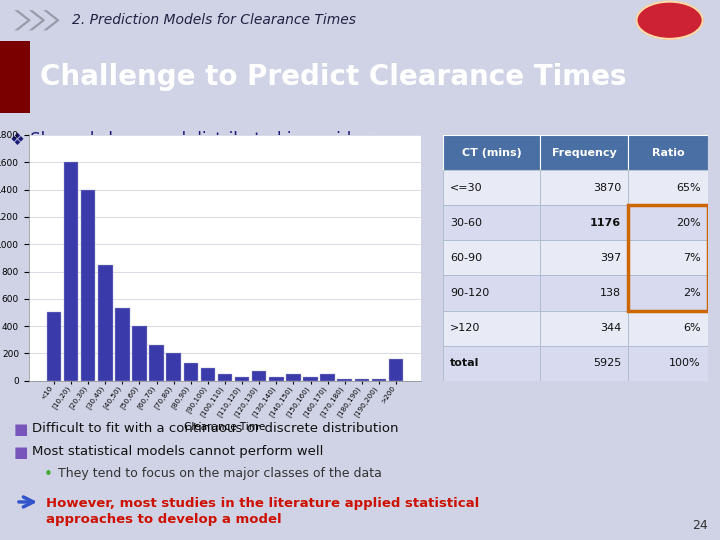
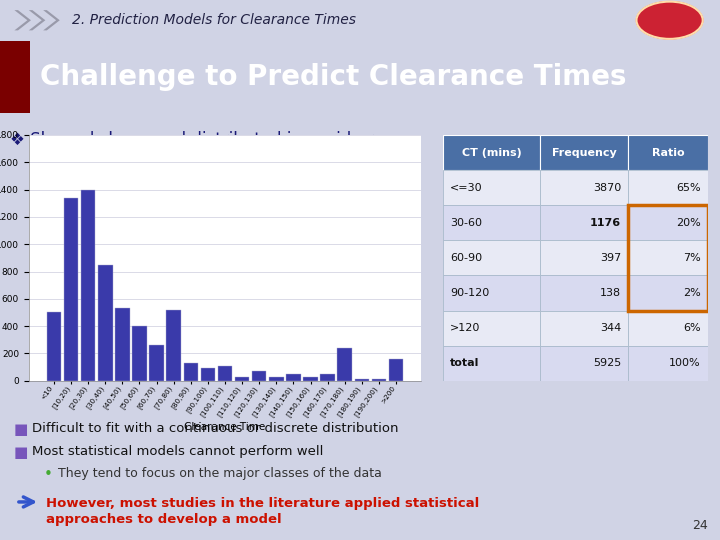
[10,20): 1600 -> 1340
[70,80): 200 -> 520
[100,110): 50 -> 110
[170,180): 10 -> 240
